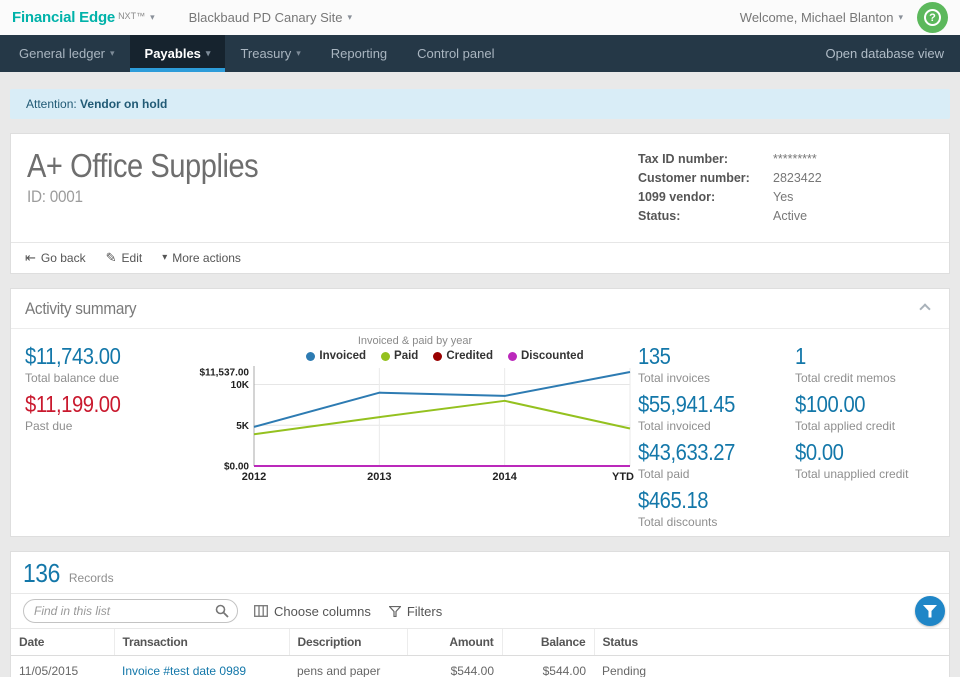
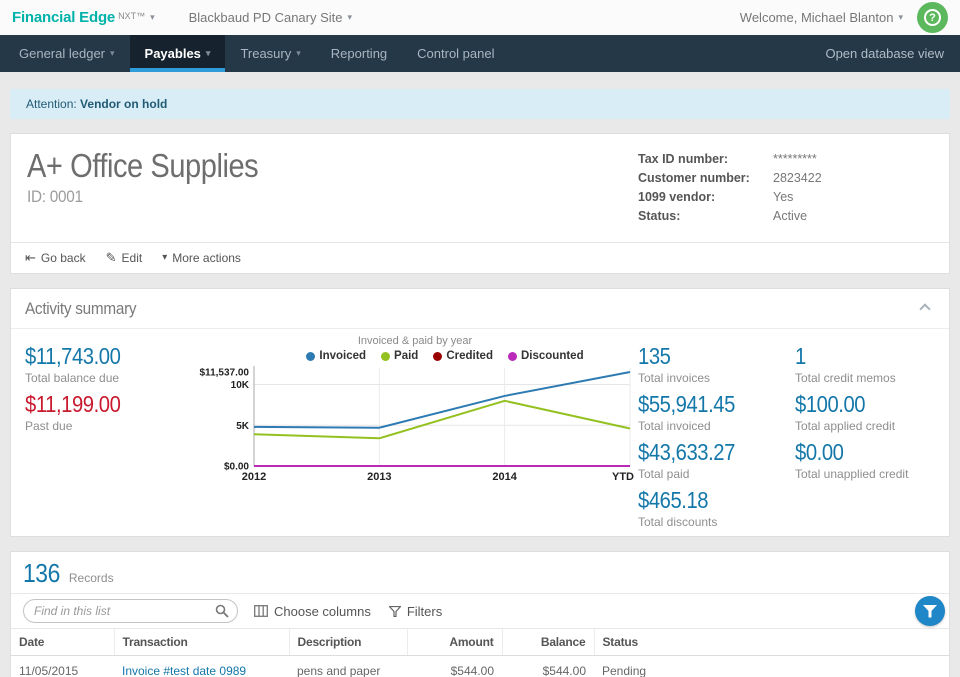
Invoiced/2013: 9K -> 5K
Paid/2013: 6K -> 3K
